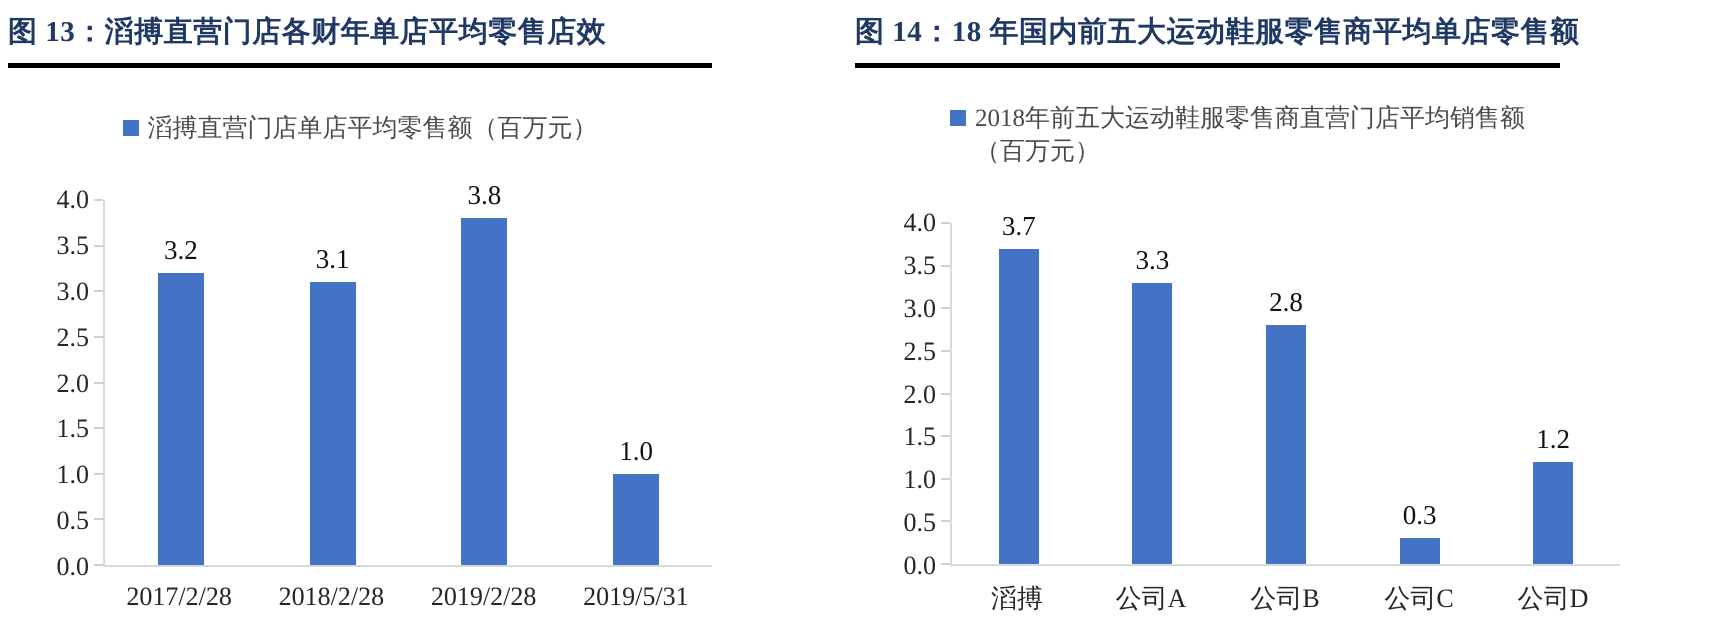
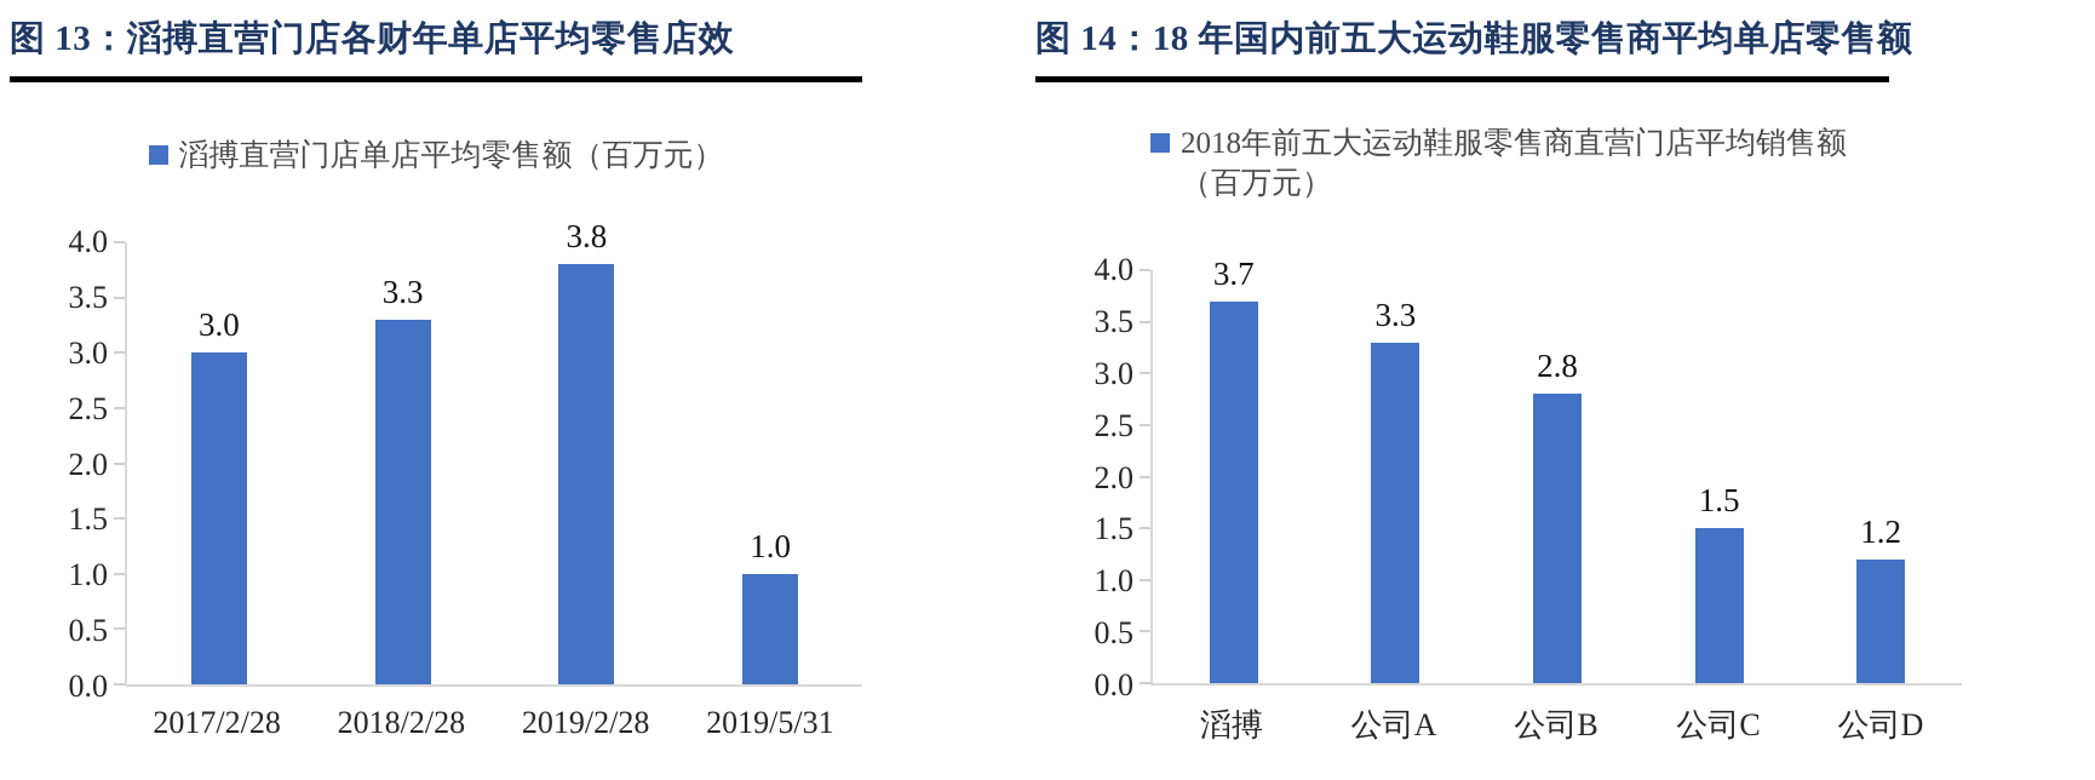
图 13：滔搏直营门店各财年单店平均零售店效/2017/2/28: 3.2 -> 3.0
图 13：滔搏直营门店各财年单店平均零售店效/2018/2/28: 3.1 -> 3.3
图 14：18 年国内前五大运动鞋服零售商平均单店零售额/公司C: 0.3 -> 1.5
